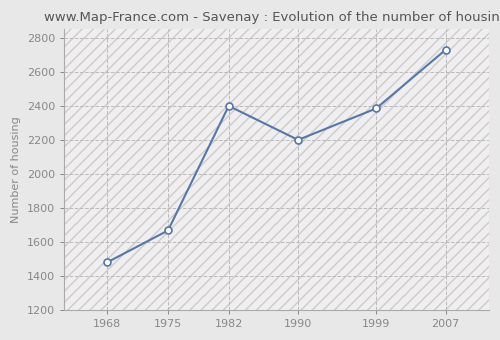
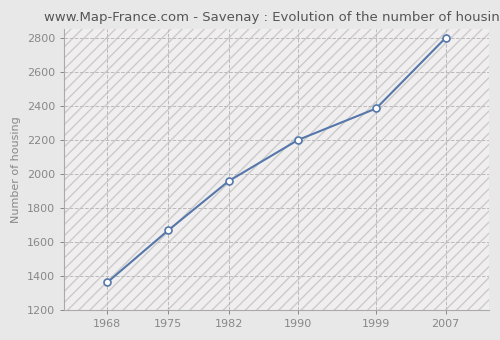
1968: 1480 -> 1360
1982: 2400 -> 1960
2007: 2730 -> 2800
